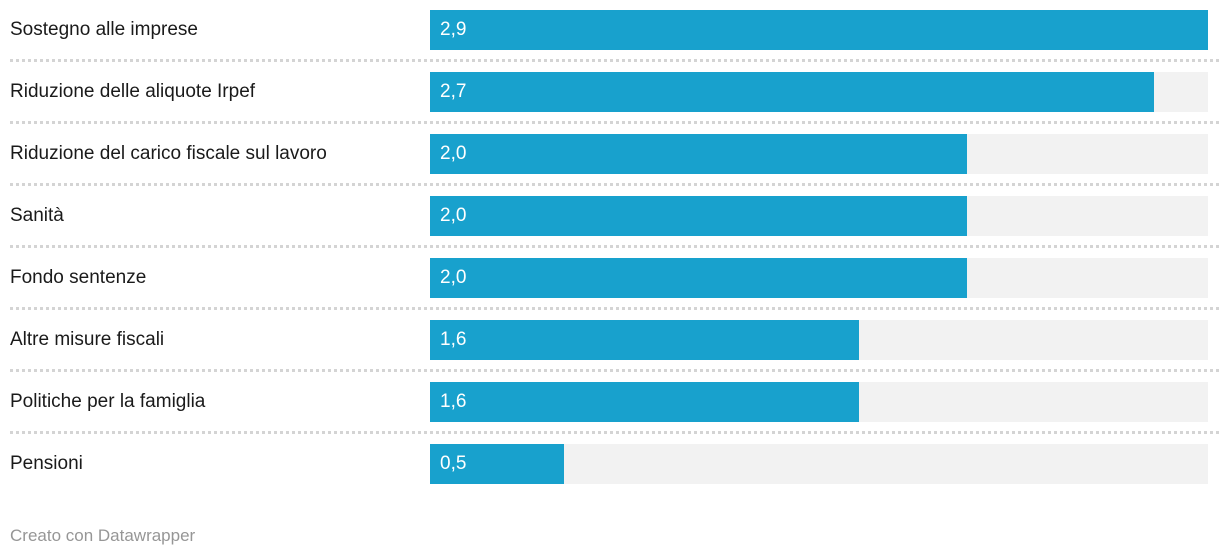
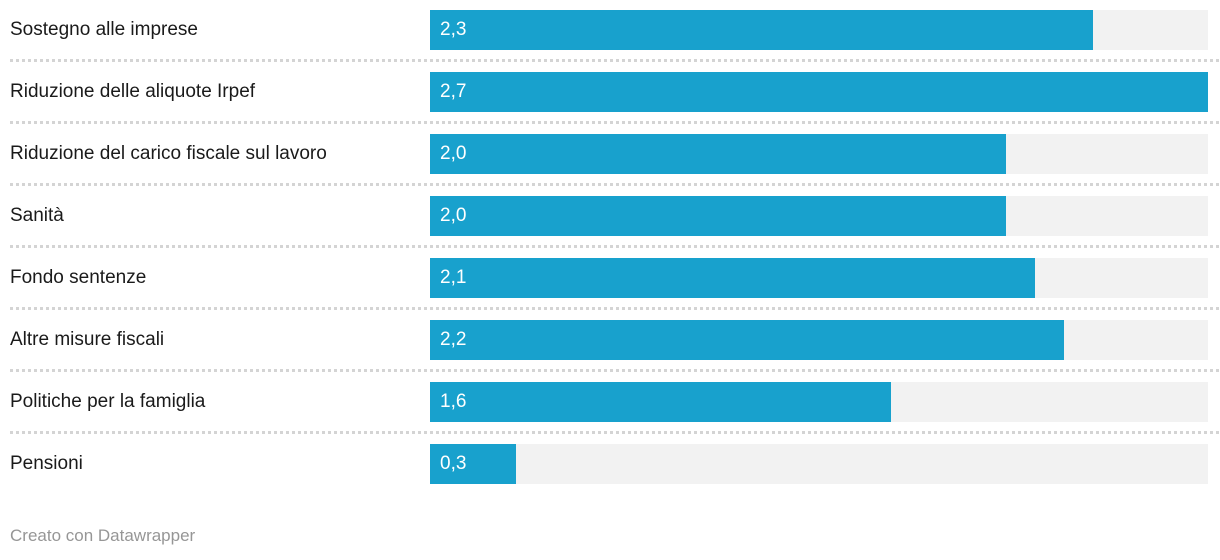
Sostegno alle imprese: 2,9 -> 2,3
Fondo sentenze: 2,0 -> 2,1
Altre misure fiscali: 1,6 -> 2,2
Pensioni: 0,5 -> 0,3
